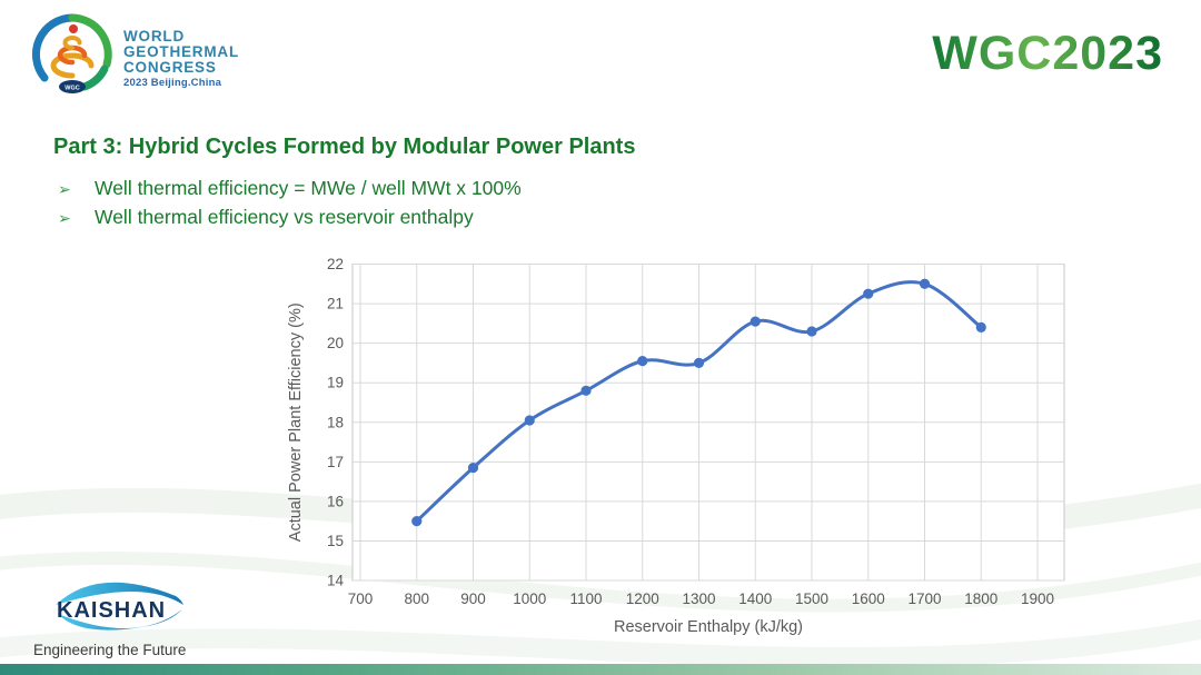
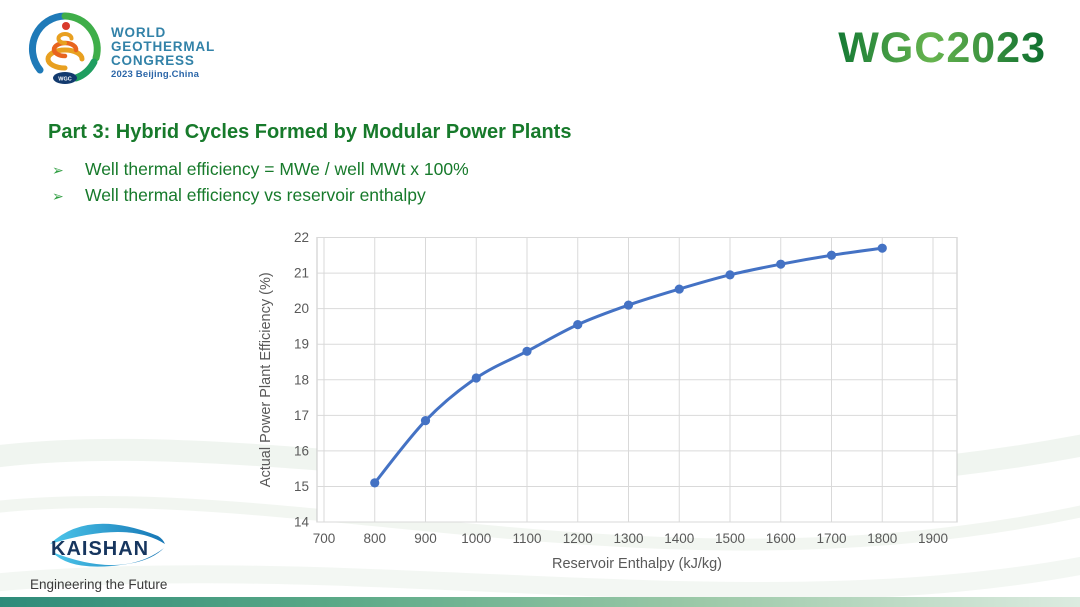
800: 15.5 -> 15.1
1300: 19.5 -> 20.1
1500: 20.3 -> 20.9
1800: 20.4 -> 21.7
